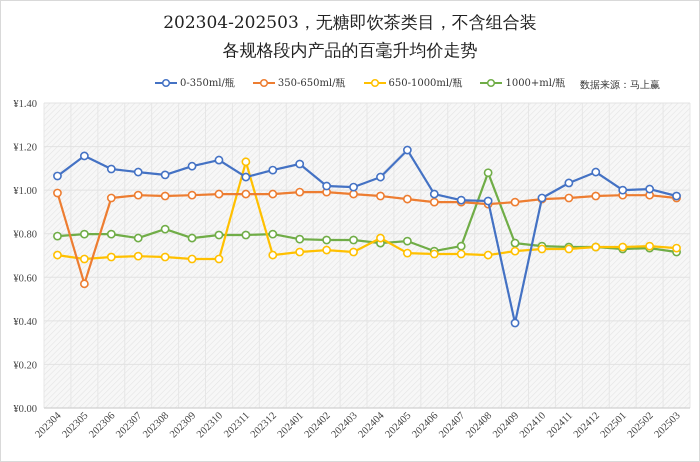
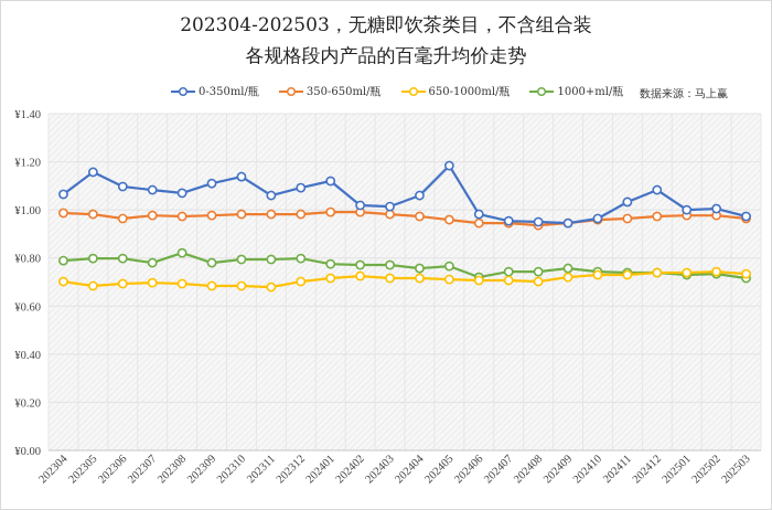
350-650ml/瓶/202305: ¥0.57 -> ¥0.98
650-1000ml/瓶/202311: ¥1.13 -> ¥0.68
650-1000ml/瓶/202404: ¥0.78 -> ¥0.72
1000+ml/瓶/202408: ¥1.08 -> ¥0.74
0-350ml/瓶/202409: ¥0.39 -> ¥0.94
